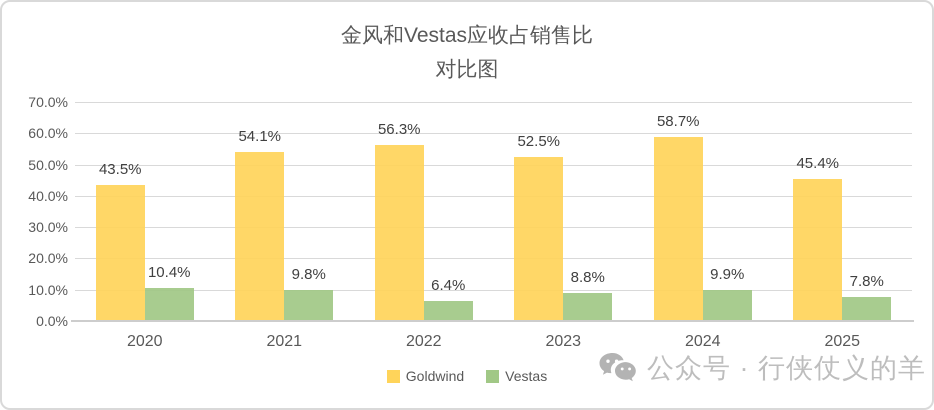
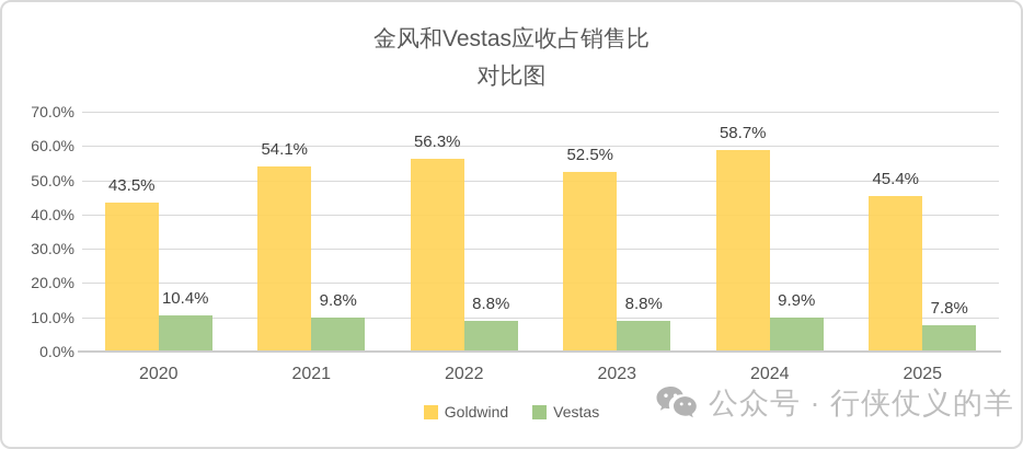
Vestas/2022: 6.4% -> 8.8%
